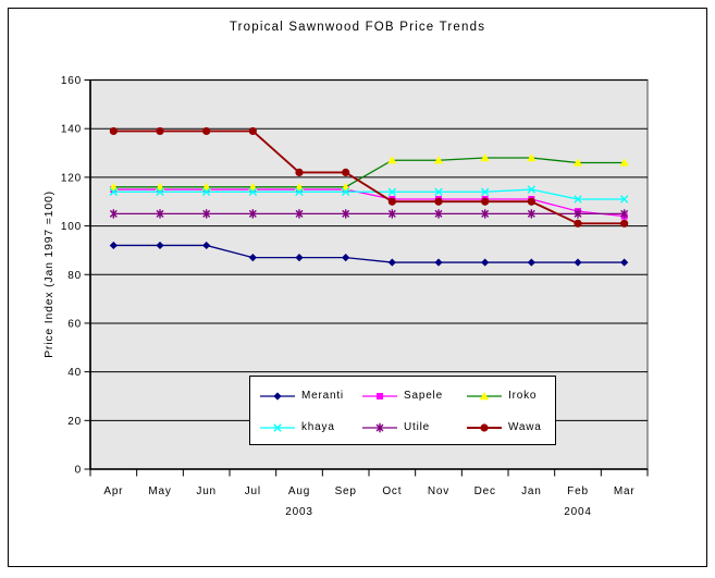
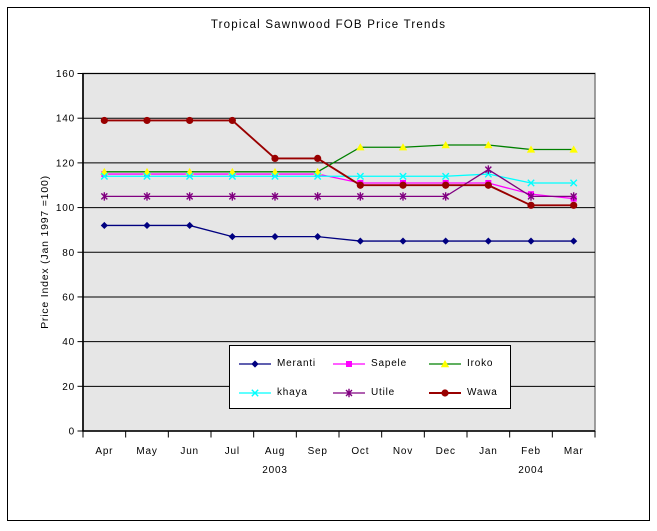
Utile/Jan: 105 -> 117
